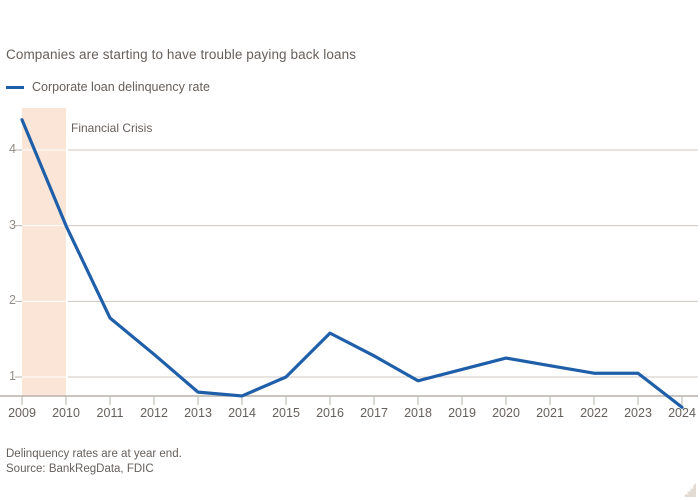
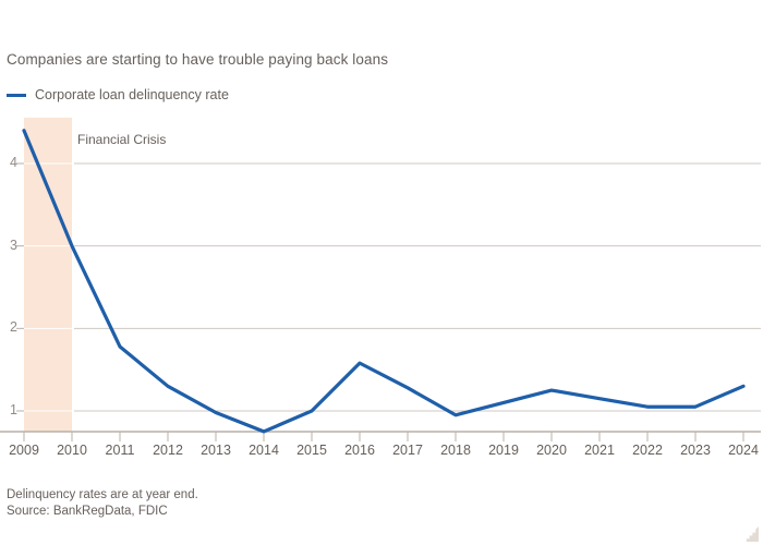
2013: 0.8 -> 1.0
2024: 0.6 -> 1.3
